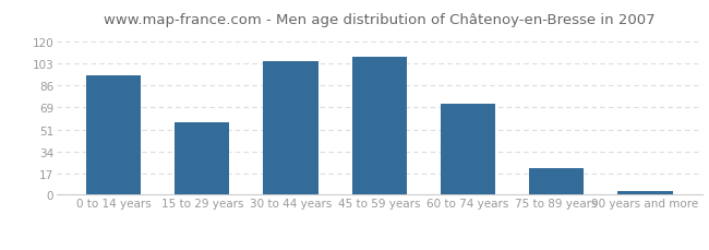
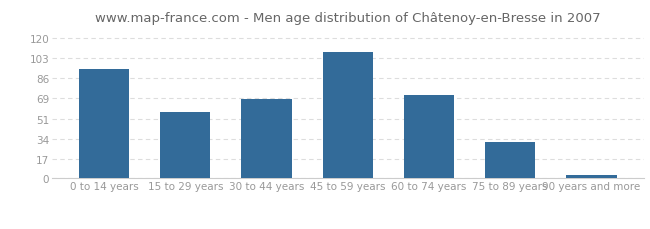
30 to 44 years: 105 -> 68
75 to 89 years: 21 -> 31
